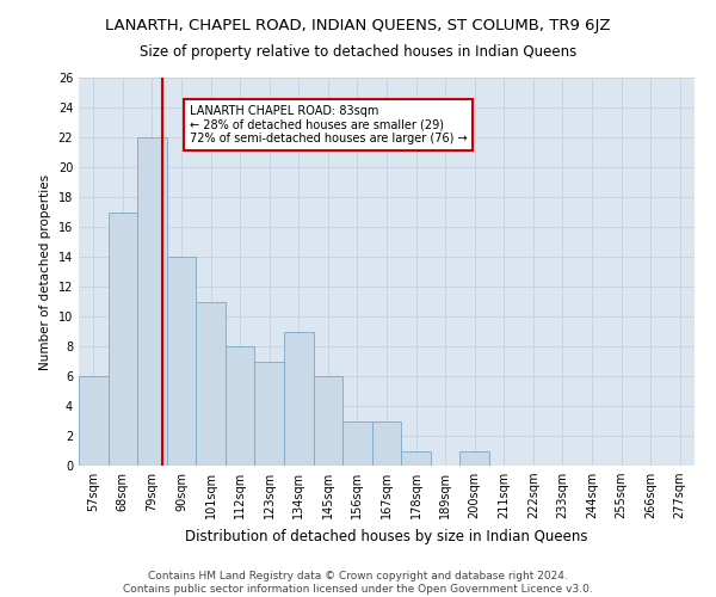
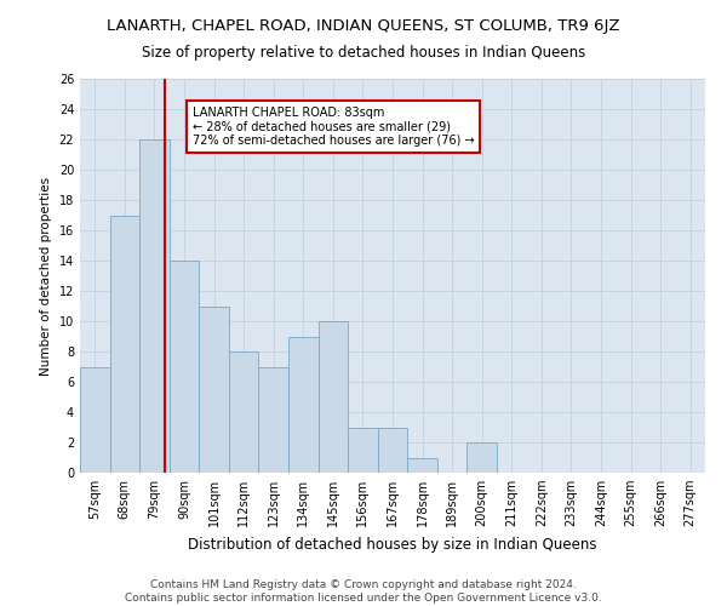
57sqm: 6 -> 7
145sqm: 6 -> 10
200sqm: 1 -> 2
